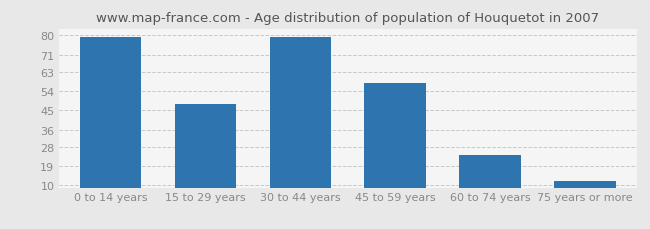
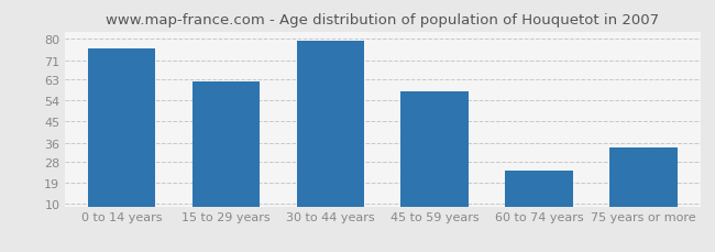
0 to 14 years: 79 -> 76
15 to 29 years: 48 -> 62
75 years or more: 12 -> 34
